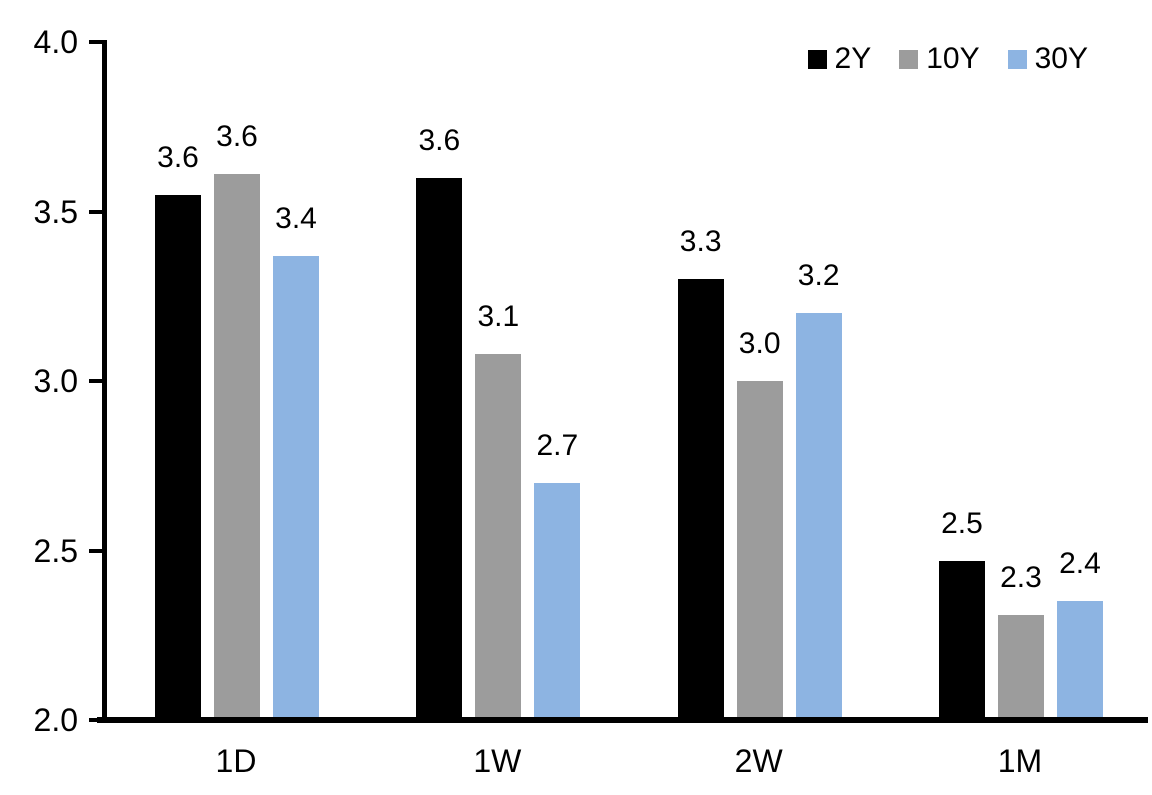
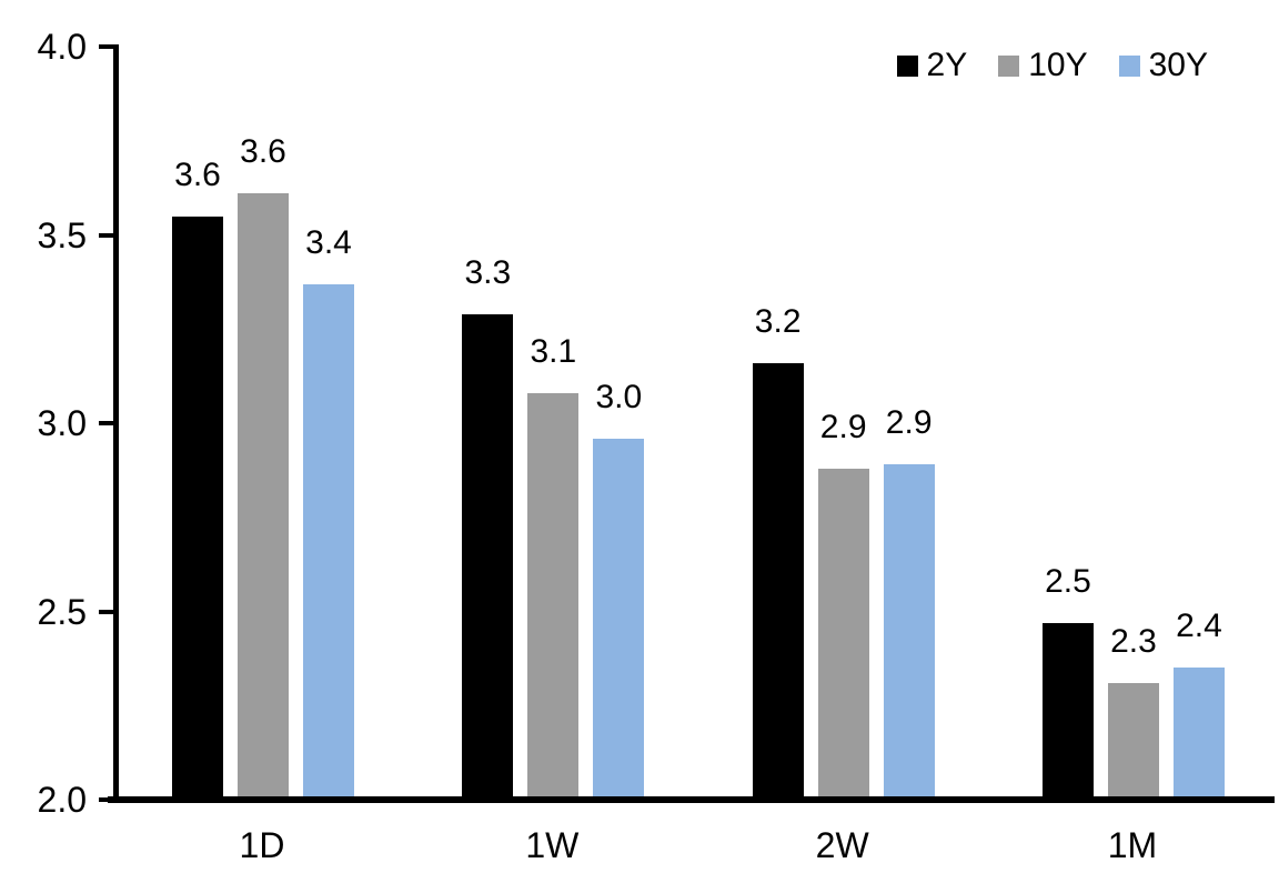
2Y/1W: 3.6 -> 3.3
30Y/1W: 2.7 -> 3.0
2Y/2W: 3.3 -> 3.2
10Y/2W: 3.0 -> 2.9
30Y/2W: 3.2 -> 2.9
